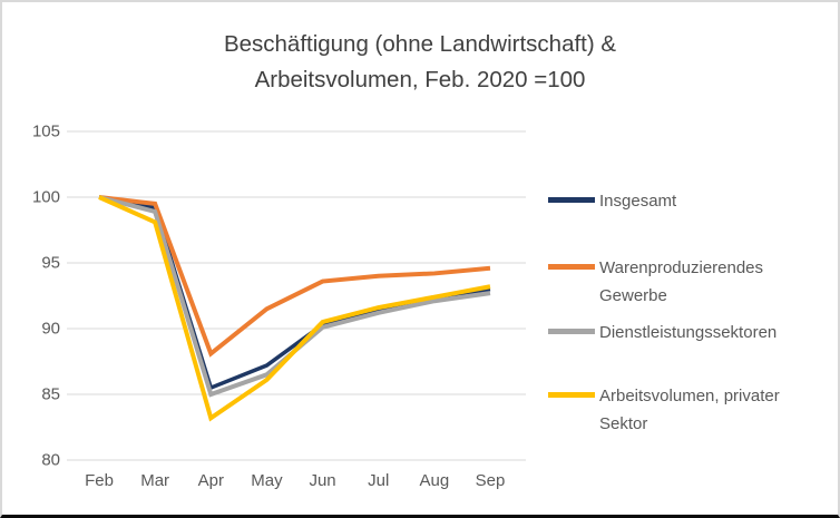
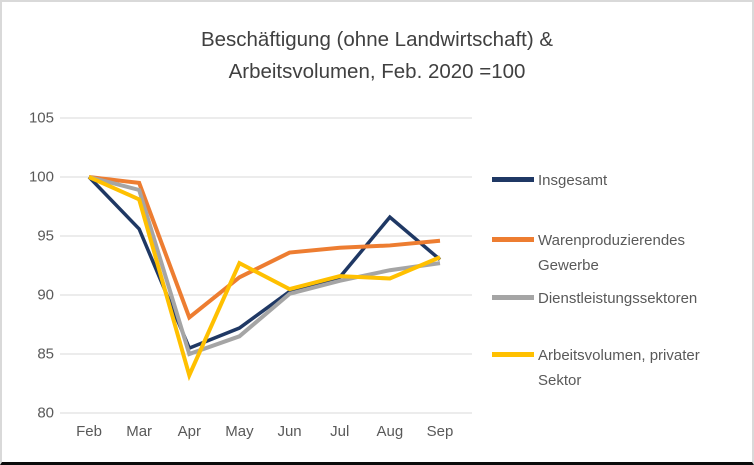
Insgesamt/Mar: 99.2 -> 95.6
Arbeitsvolumen, privater Sektor/May: 86.1 -> 92.7
Insgesamt/Aug: 92.4 -> 96.6
Arbeitsvolumen, privater Sektor/Aug: 92.4 -> 91.4
